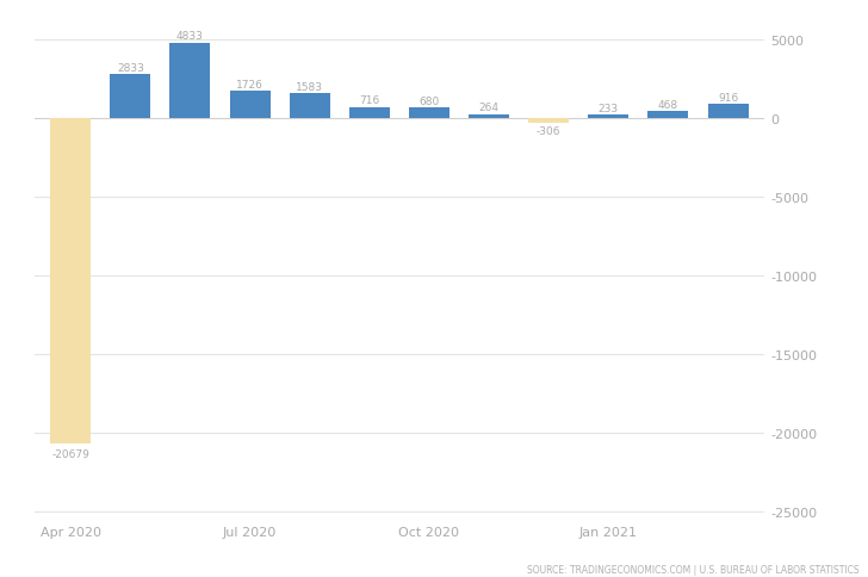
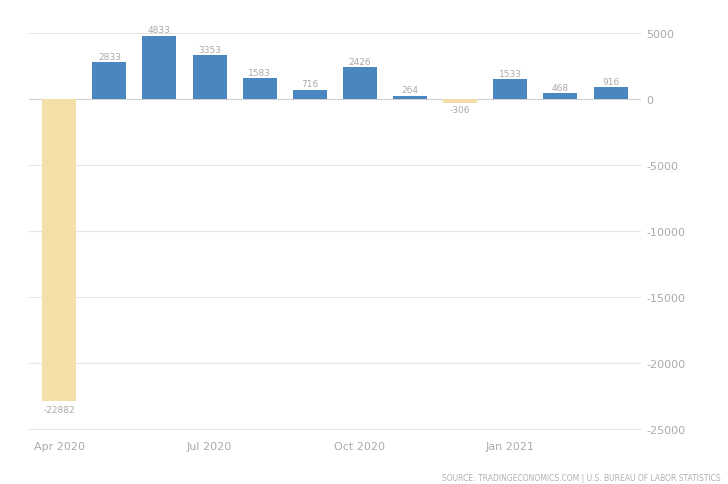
Apr 2020: -20679 -> -22882
Jul 2020: 1726 -> 3353
Oct 2020: 680 -> 2426
Jan 2021: 233 -> 1533
